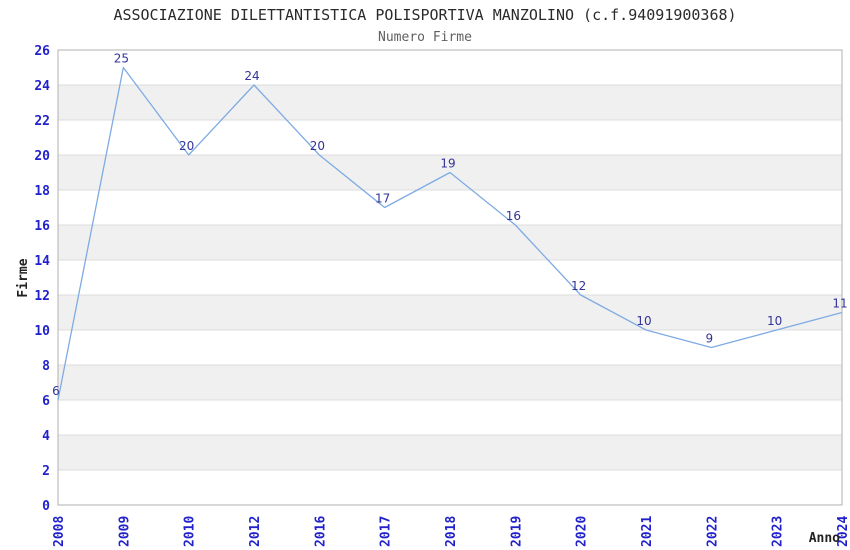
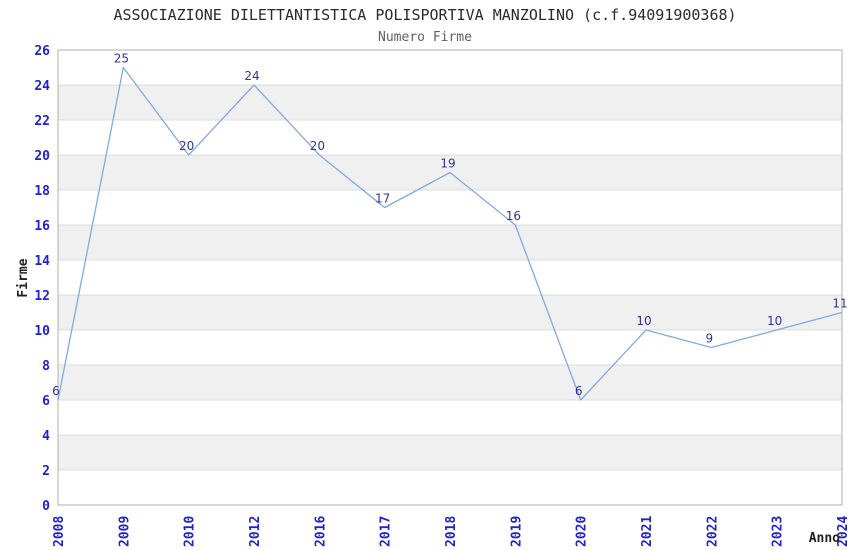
2020: 12 -> 6
